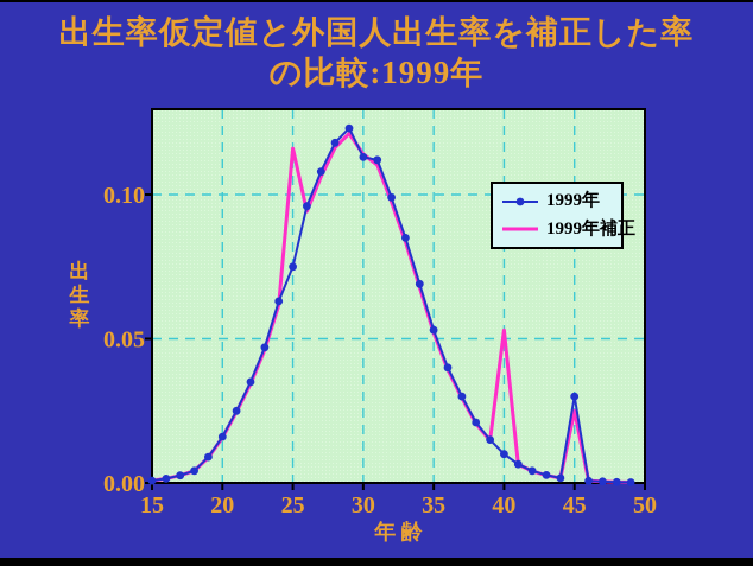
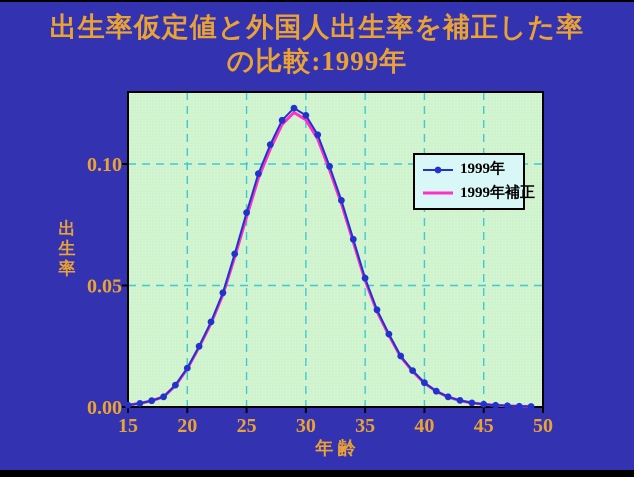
1999年/25: 0.075 -> 0.080
1999年補正/25: 0.116 -> 0.078
1999年/30: 0.113 -> 0.120
1999年補正/30: 0.114 -> 0.118
1999年補正/40: 0.053 -> 0.010
1999年/45: 0.030 -> 0.001
1999年補正/45: 0.025 -> 0.001
